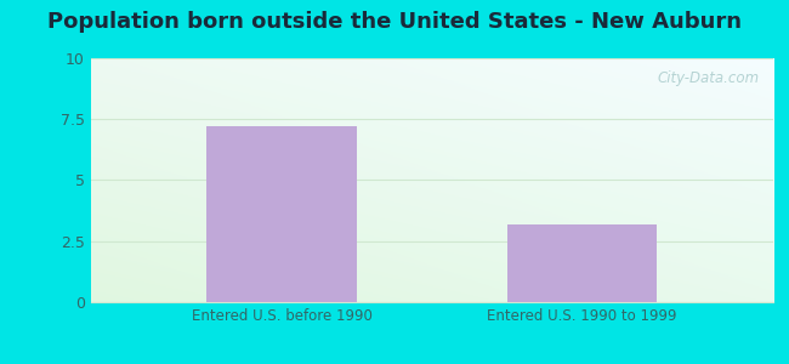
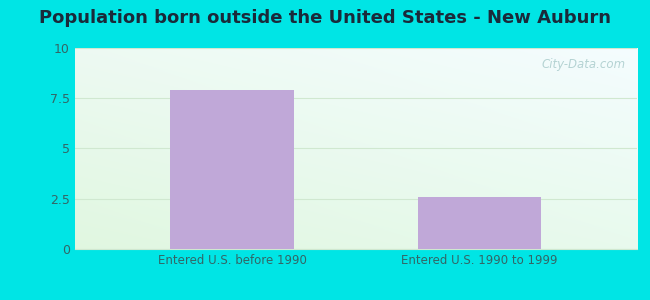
Entered U.S. before 1990: 7.2 -> 7.9
Entered U.S. 1990 to 1999: 3.2 -> 2.6
